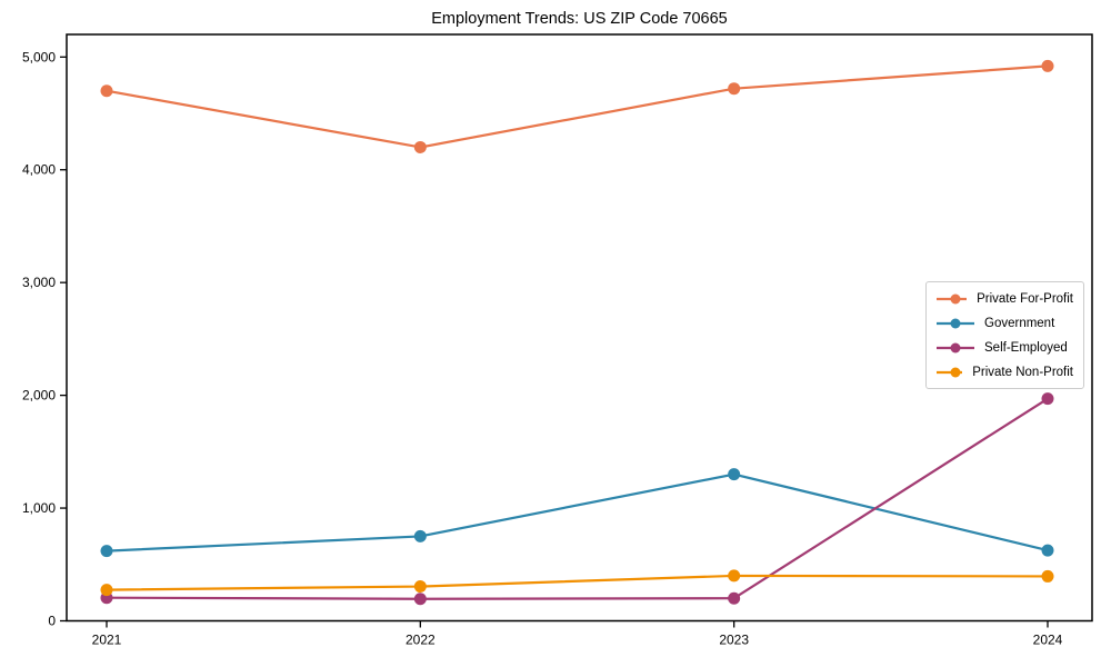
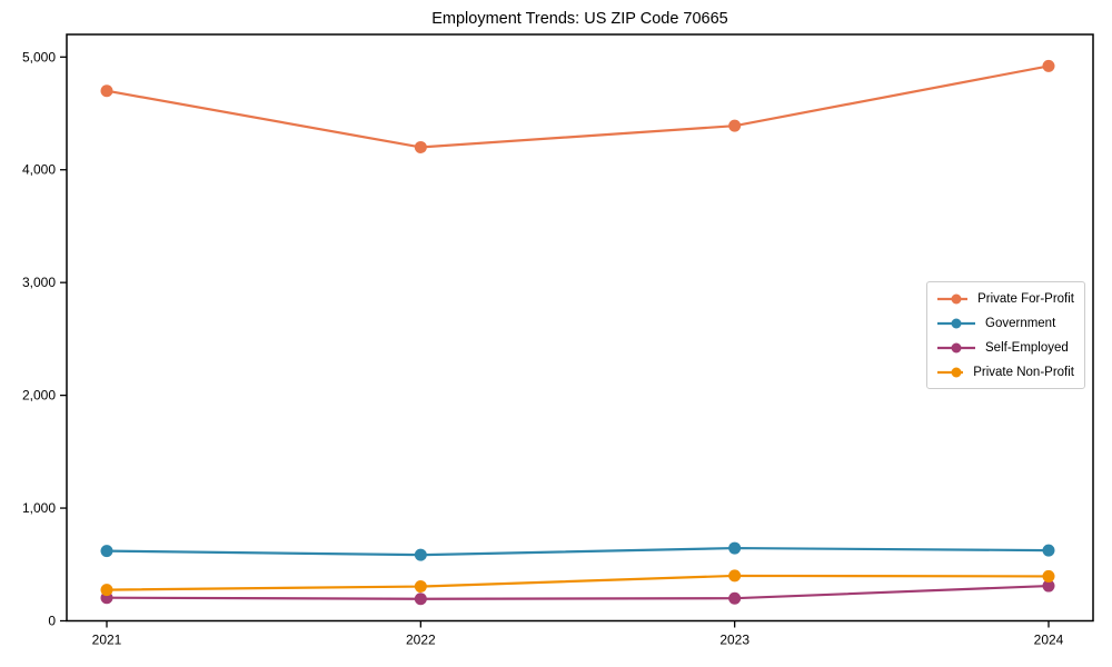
Government/2022: 750 -> 580
Private For-Profit/2023: 4720 -> 4390
Government/2023: 1300 -> 640
Self-Employed/2024: 1970 -> 310
